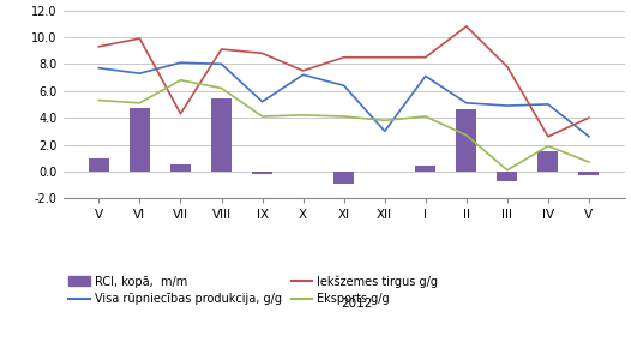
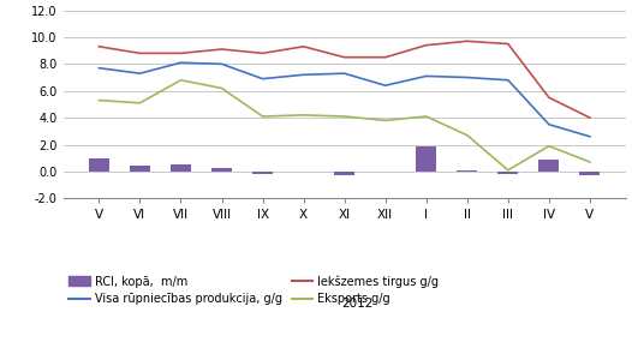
RCI, kopā, m/m/VI: 4.7 -> 0.4
Iekšzemes tirgus g/g/VI: 9.9 -> 8.8
Iekšzemes tirgus g/g/VII: 4.3 -> 8.8
RCI, kopā, m/m/VIII: 5.4 -> 0.3
Visa rūpniecības produkcija, g/g/IX: 5.2 -> 6.9
Iekšzemes tirgus g/g/X: 7.5 -> 9.3
RCI, kopā, m/m/XI: -0.9 -> -0.3
Visa rūpniecības produkcija, g/g/XI: 6.4 -> 7.3
Visa rūpniecības produkcija, g/g/XII: 3.0 -> 6.4
RCI, kopā, m/m/I: 0.4 -> 1.9
Iekšzemes tirgus g/g/I: 8.5 -> 9.4
RCI, kopā, m/m/II: 4.6 -> 0.1
Visa rūpniecības produkcija, g/g/II: 5.1 -> 7.0
Iekšzemes tirgus g/g/II: 10.8 -> 9.7
RCI, kopā, m/m/III: -0.7 -> -0.2
Visa rūpniecības produkcija, g/g/III: 4.9 -> 6.8
Iekšzemes tirgus g/g/III: 7.8 -> 9.5
RCI, kopā, m/m/IV: 1.5 -> 0.9
Visa rūpniecības produkcija, g/g/IV: 5.0 -> 3.5
Iekšzemes tirgus g/g/IV: 2.6 -> 5.5
